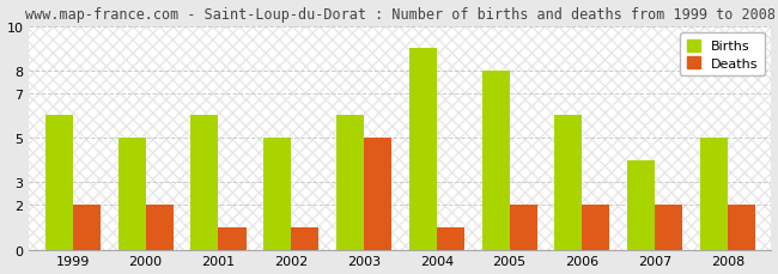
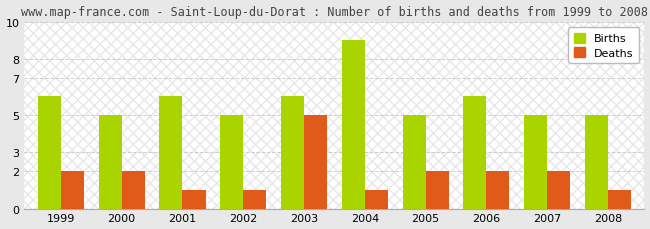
Births/2005: 8 -> 5
Births/2007: 4 -> 5
Deaths/2008: 2 -> 1
